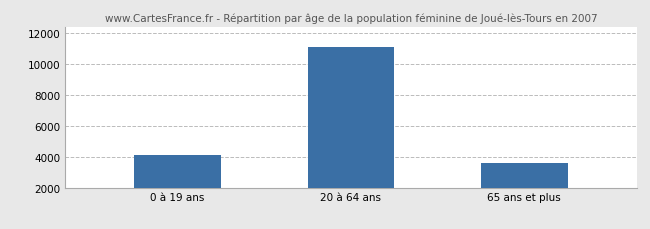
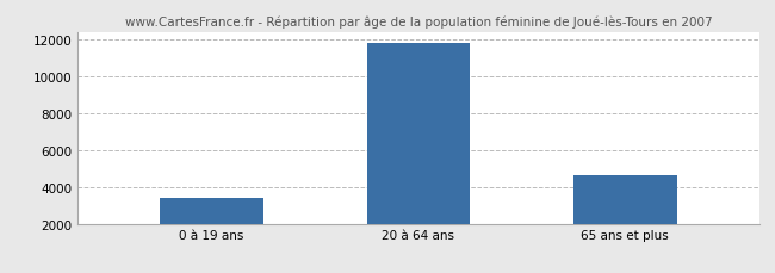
0 à 19 ans: 4100 -> 3400
20 à 64 ans: 11100 -> 11800
65 ans et plus: 3600 -> 4600
